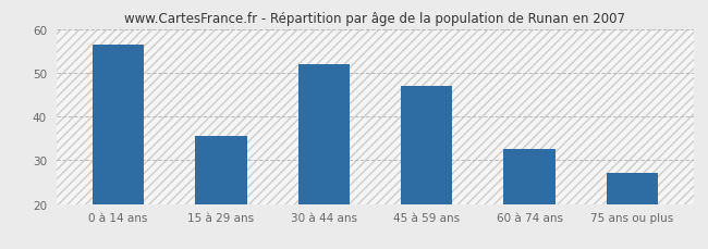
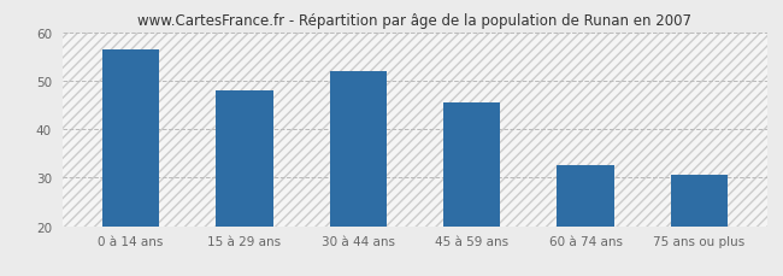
15 à 29 ans: 35.5 -> 48.0
45 à 59 ans: 47.0 -> 45.5
75 ans ou plus: 27.0 -> 30.5
